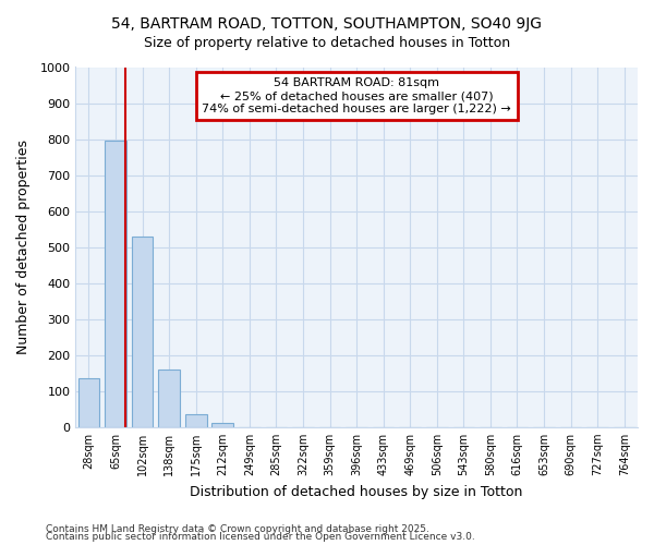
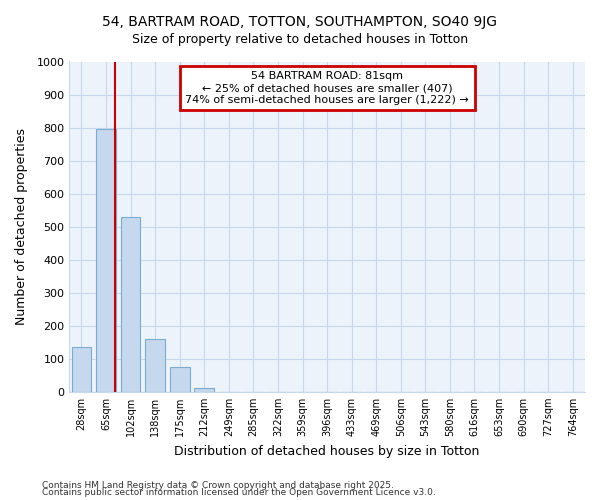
175sqm: 37 -> 75
